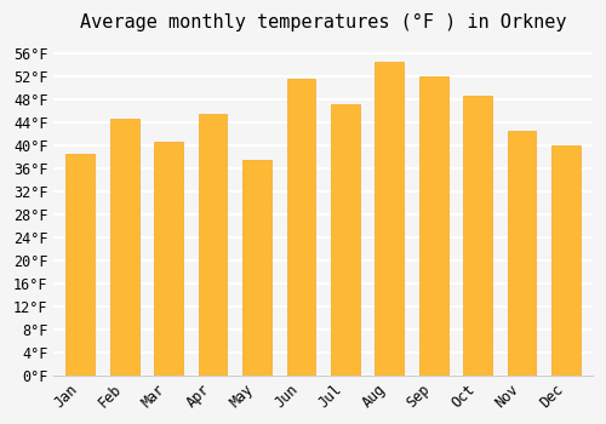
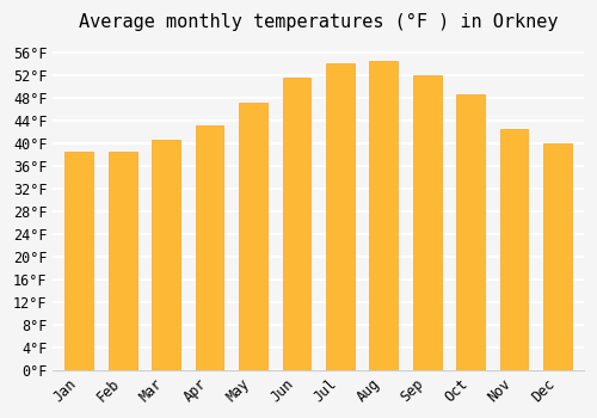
Feb: 44.5°F -> 38.5°F
Apr: 45.5°F -> 43.0°F
May: 37.5°F -> 47.0°F
Jul: 47.0°F -> 54.0°F
